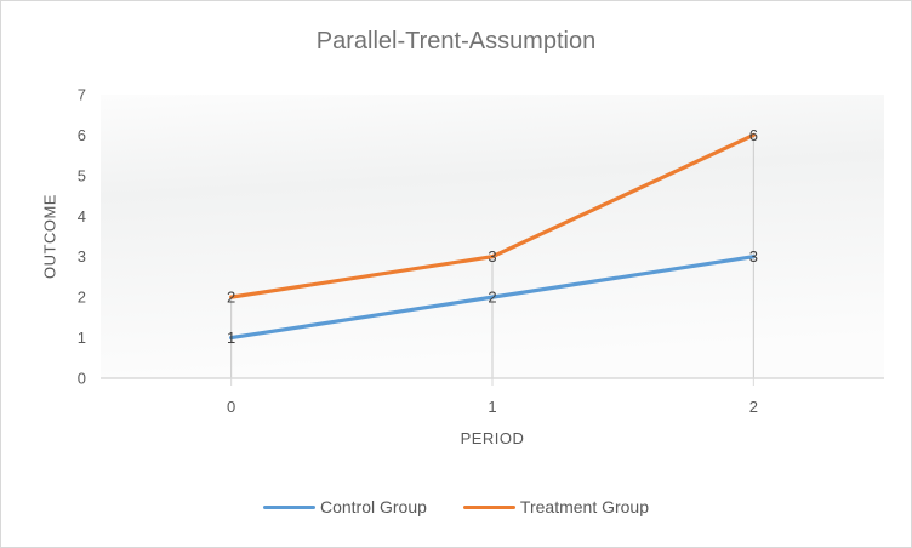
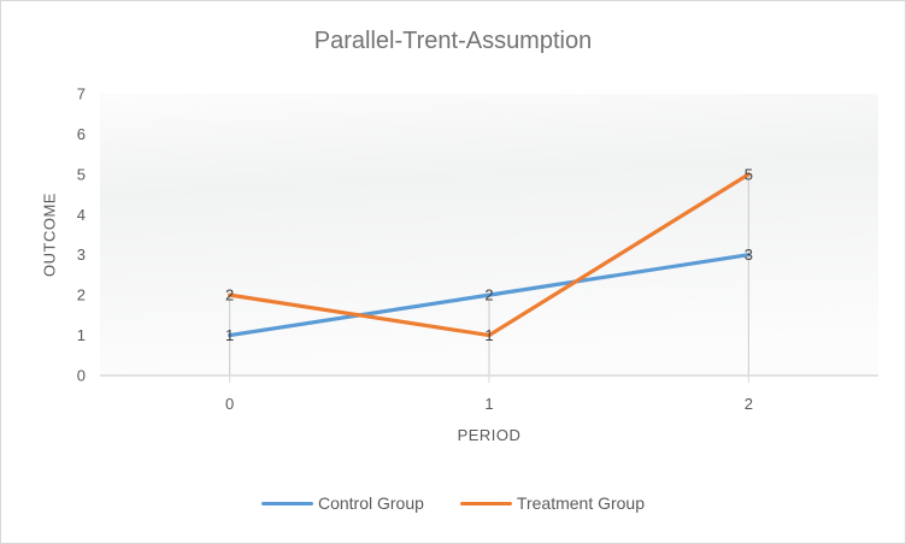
Treatment Group/1: 3 -> 1
Treatment Group/2: 6 -> 5
